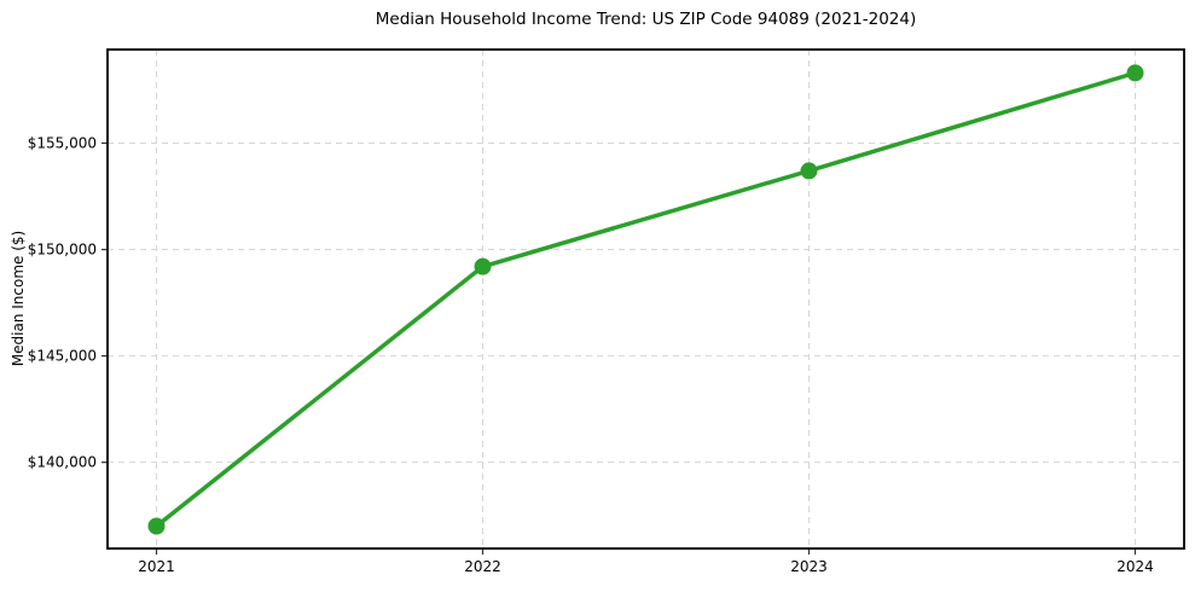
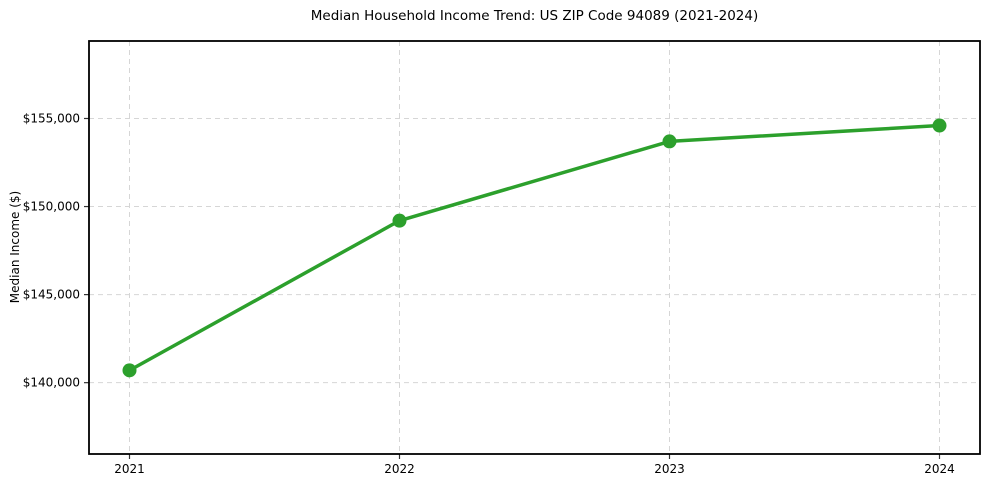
2021: $137000 -> $140700
2024: $158300 -> $154600
